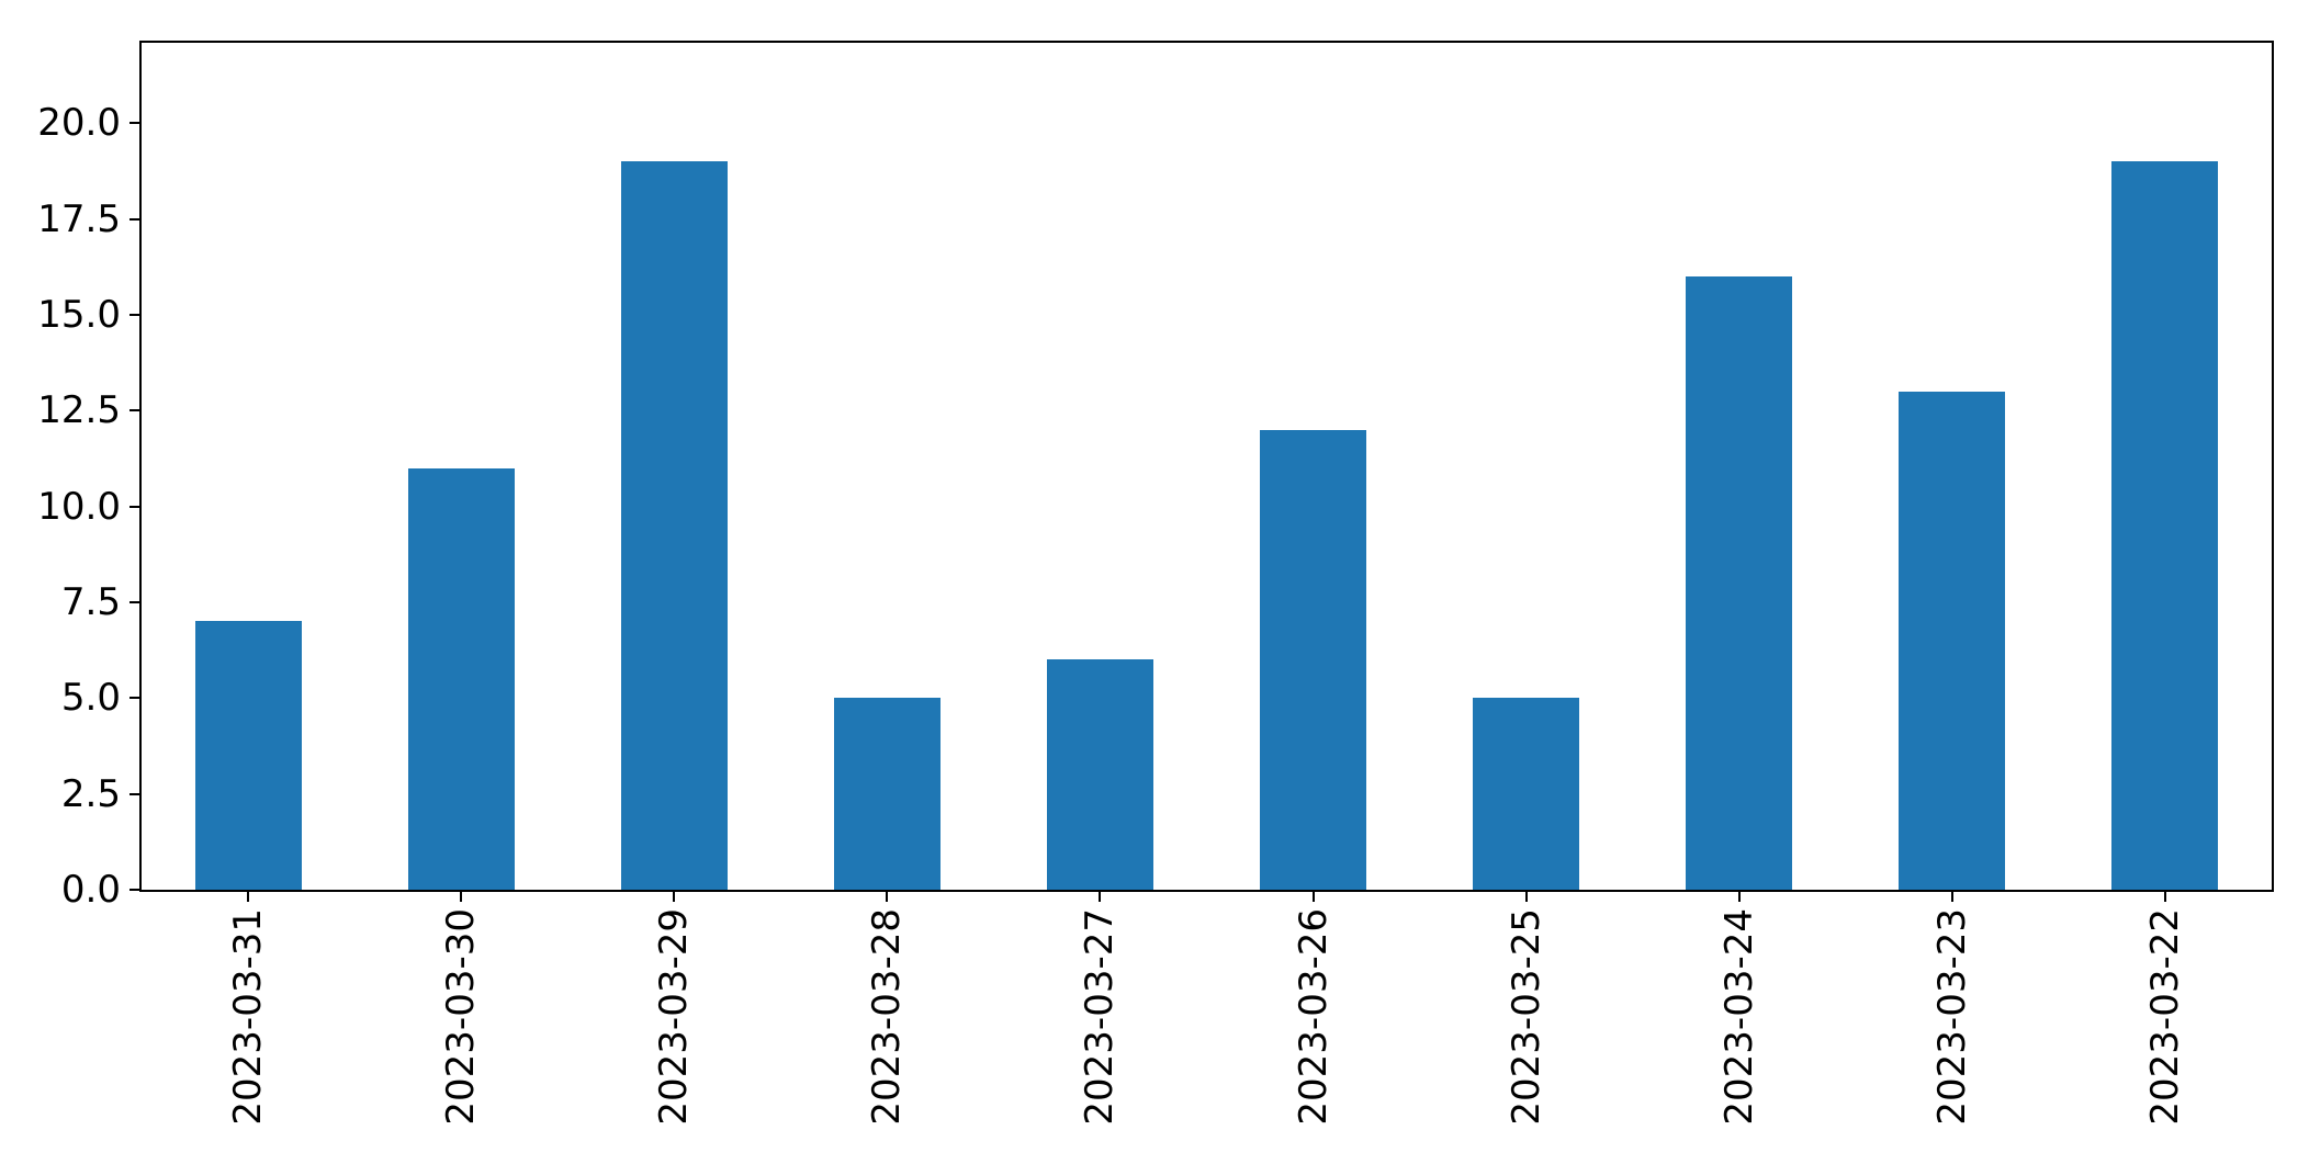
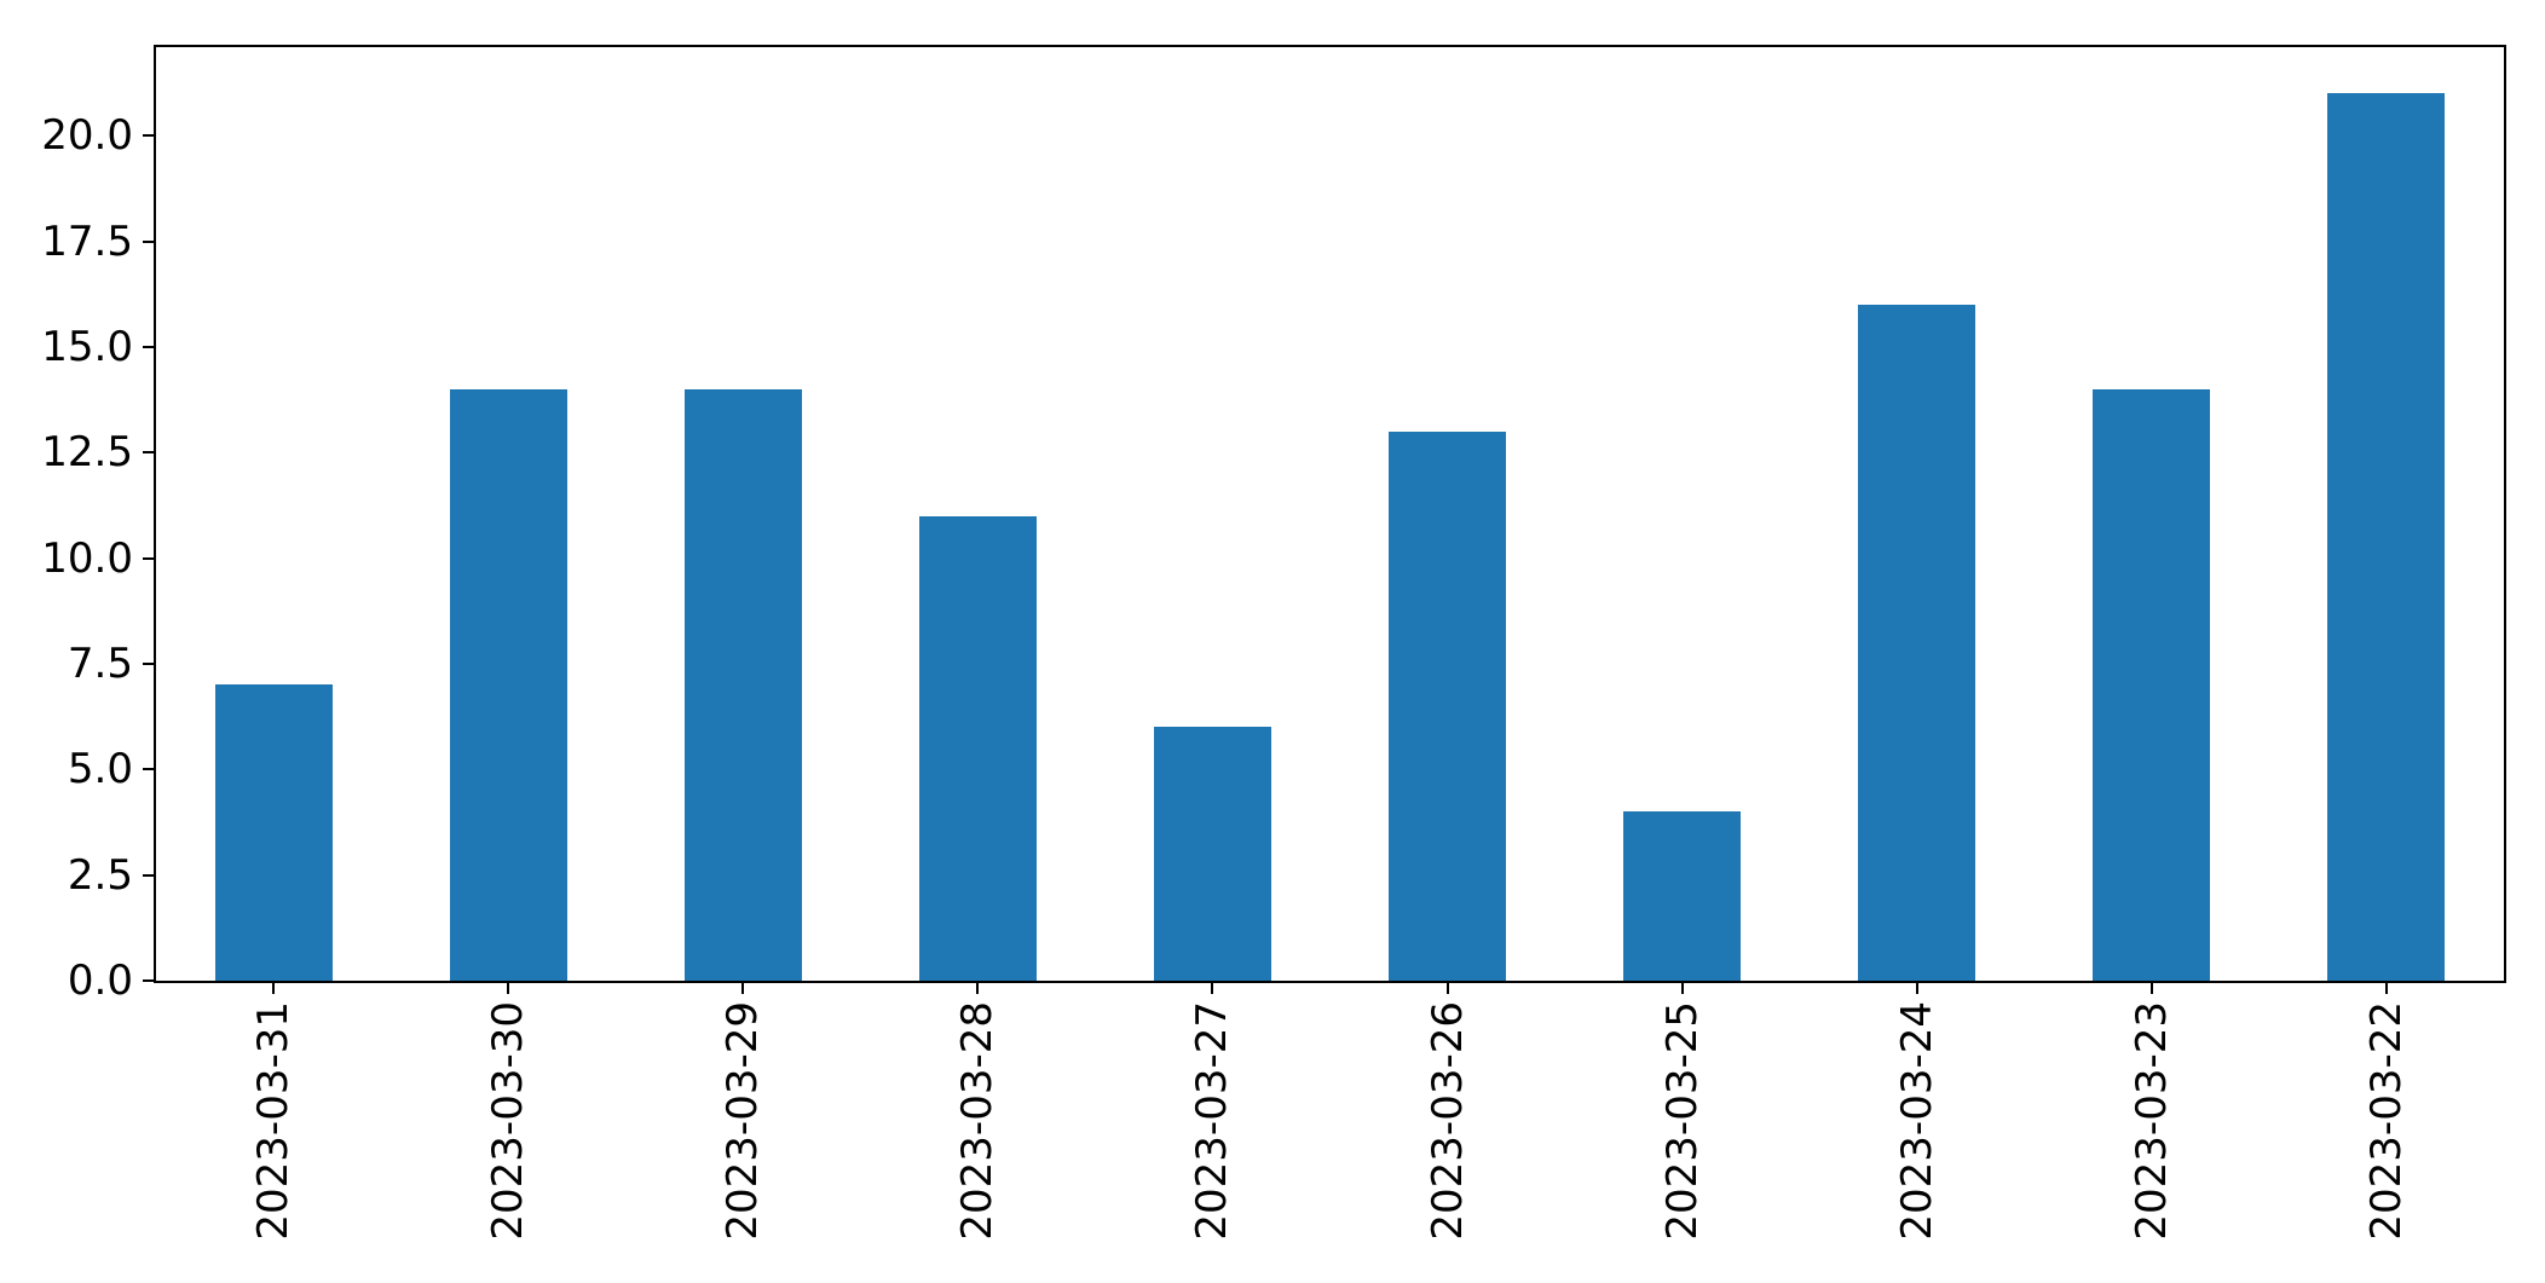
2023-03-30: 11 -> 14
2023-03-29: 19 -> 14
2023-03-28: 5 -> 11
2023-03-26: 12 -> 13
2023-03-25: 5 -> 4
2023-03-23: 13 -> 14
2023-03-22: 19 -> 21
